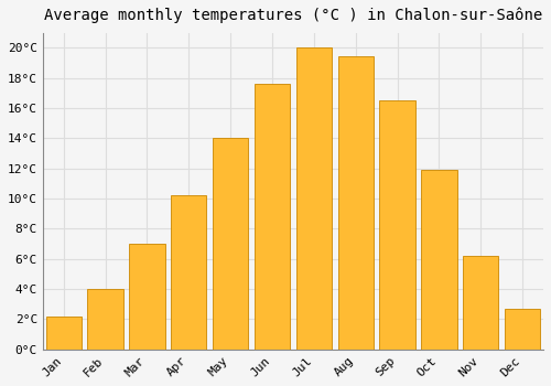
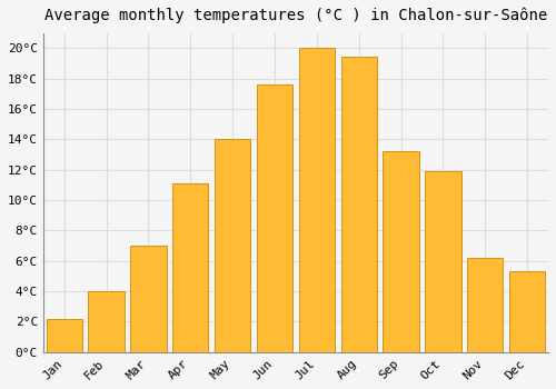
Apr: 10.2°C -> 11.1°C
Sep: 16.5°C -> 13.2°C
Dec: 2.7°C -> 5.3°C
